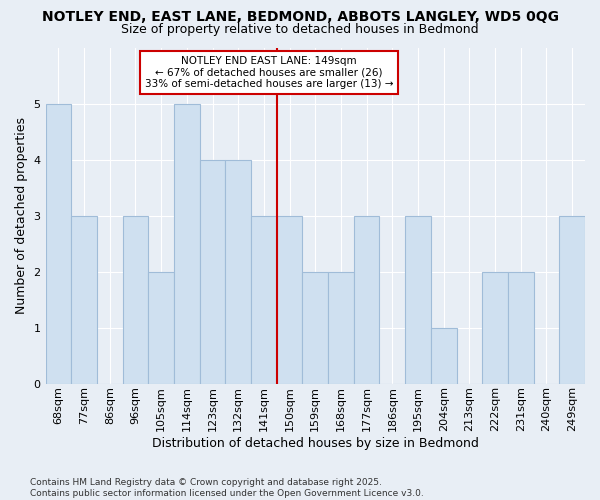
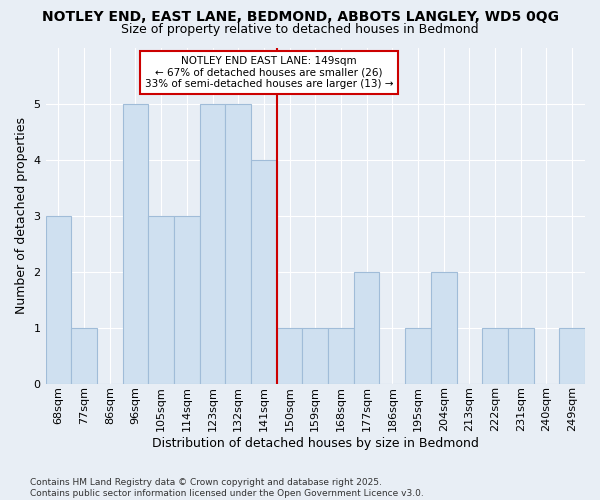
68sqm: 5 -> 3
77sqm: 3 -> 1
96sqm: 3 -> 5
105sqm: 2 -> 3
114sqm: 5 -> 3
123sqm: 4 -> 5
132sqm: 4 -> 5
141sqm: 3 -> 4
150sqm: 3 -> 1
159sqm: 2 -> 1
168sqm: 2 -> 1
177sqm: 3 -> 2
195sqm: 3 -> 1
204sqm: 1 -> 2
222sqm: 2 -> 1
231sqm: 2 -> 1
249sqm: 3 -> 1
